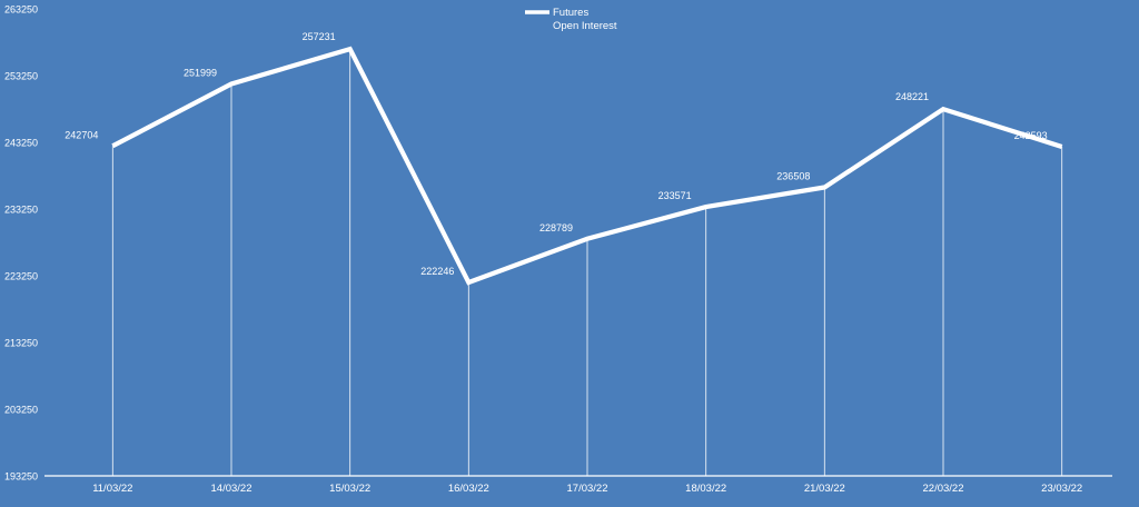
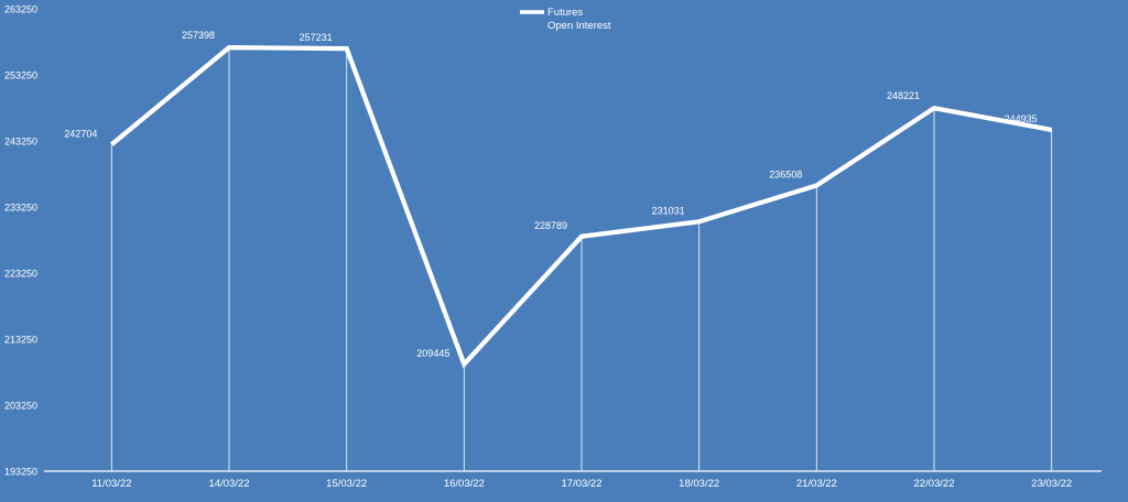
14/03/22: 251999 -> 257398
16/03/22: 222246 -> 209445
18/03/22: 233571 -> 231031
23/03/22: 242593 -> 244935
